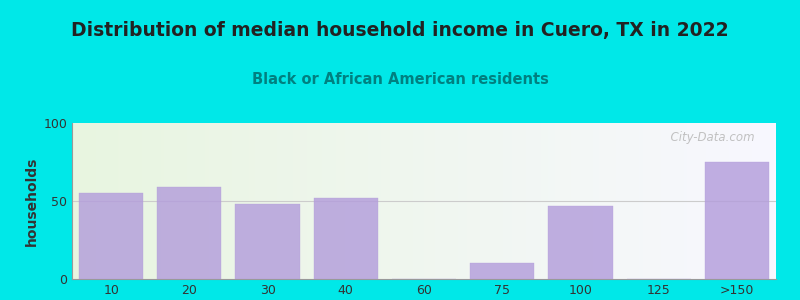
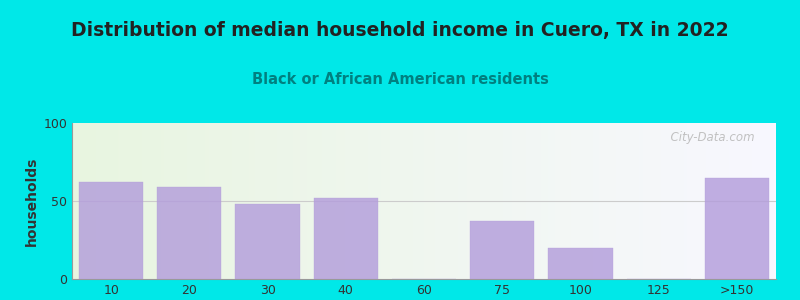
10: 55 -> 62
75: 10 -> 37
100: 47 -> 20
>150: 75 -> 65
